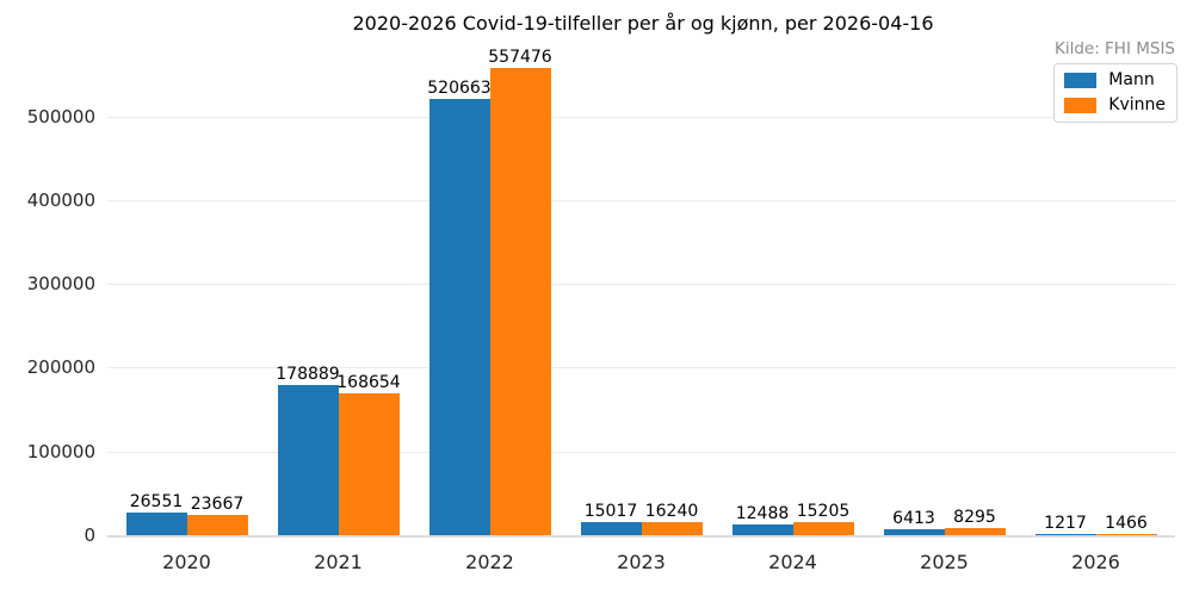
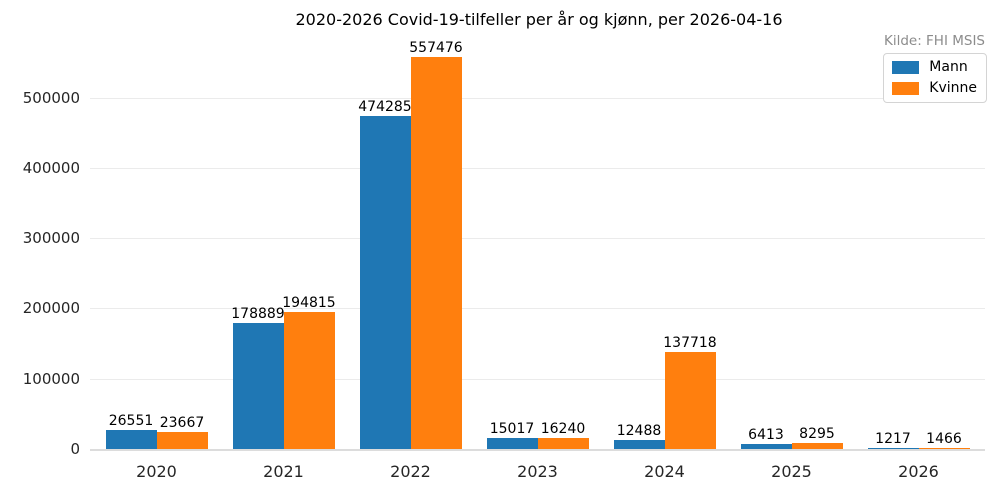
Kvinne/2021: 168654 -> 194815
Mann/2022: 520663 -> 474285
Kvinne/2024: 15205 -> 137718
